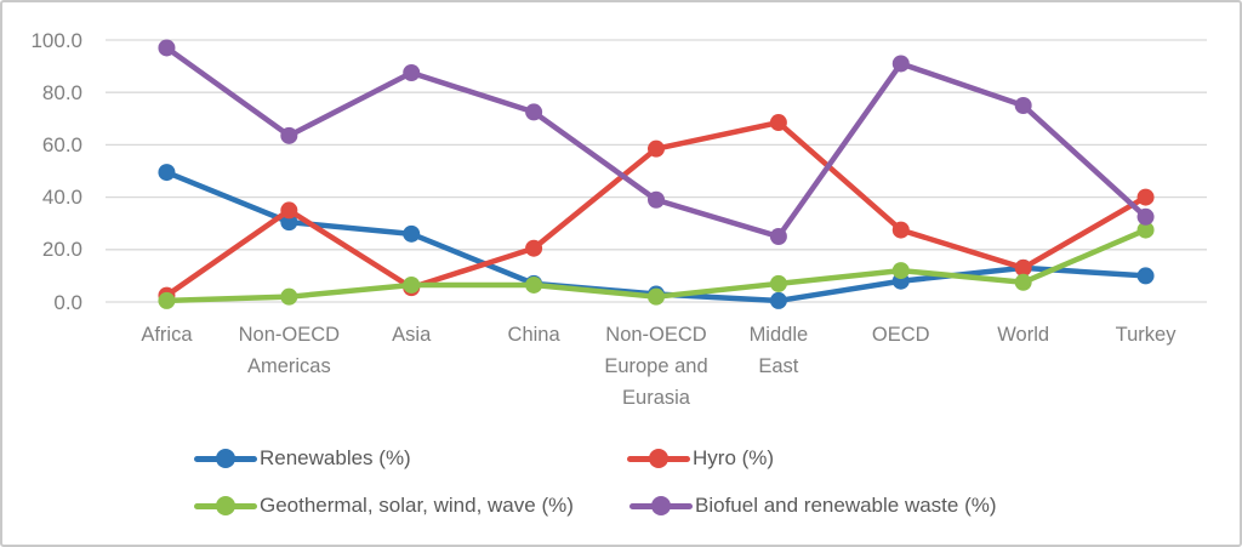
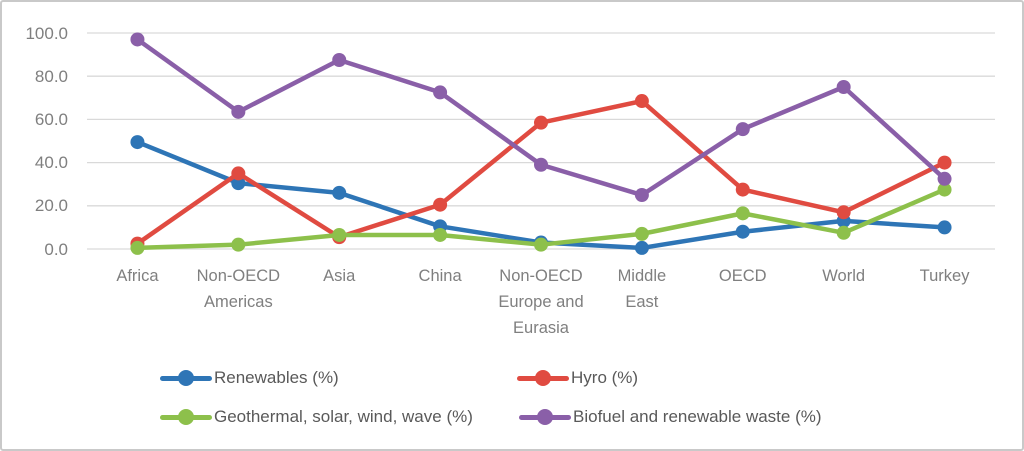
Renewables (%)/China: 7 -> 10
Geothermal, solar, wind, wave (%)/OECD: 12 -> 16
Biofuel and renewable waste (%)/OECD: 91 -> 56
Hyro (%)/World: 13 -> 17
